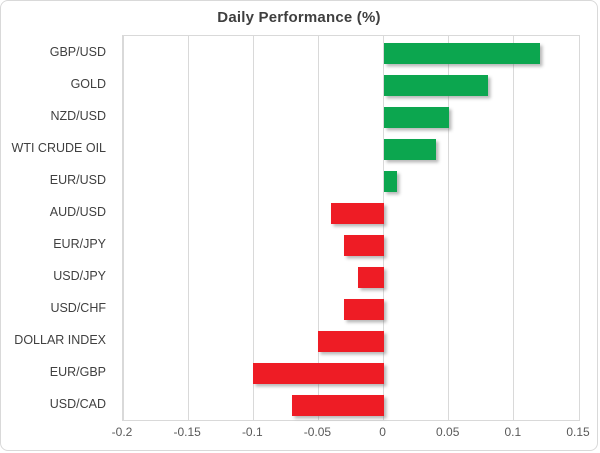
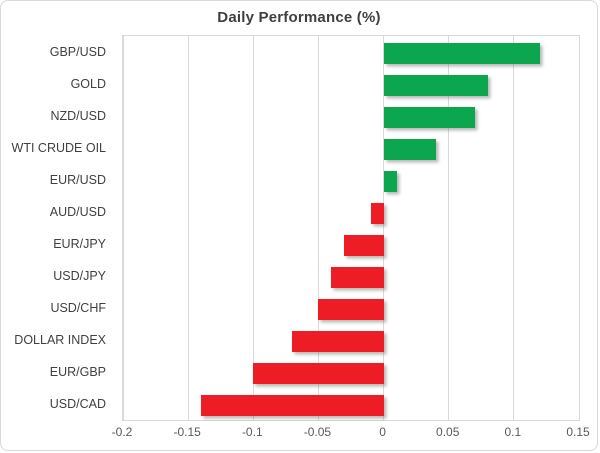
NZD/USD: 0.05 -> 0.07
AUD/USD: -0.04 -> -0.01
USD/JPY: -0.02 -> -0.04
USD/CHF: -0.03 -> -0.05
DOLLAR INDEX: -0.05 -> -0.07
USD/CAD: -0.07 -> -0.14
